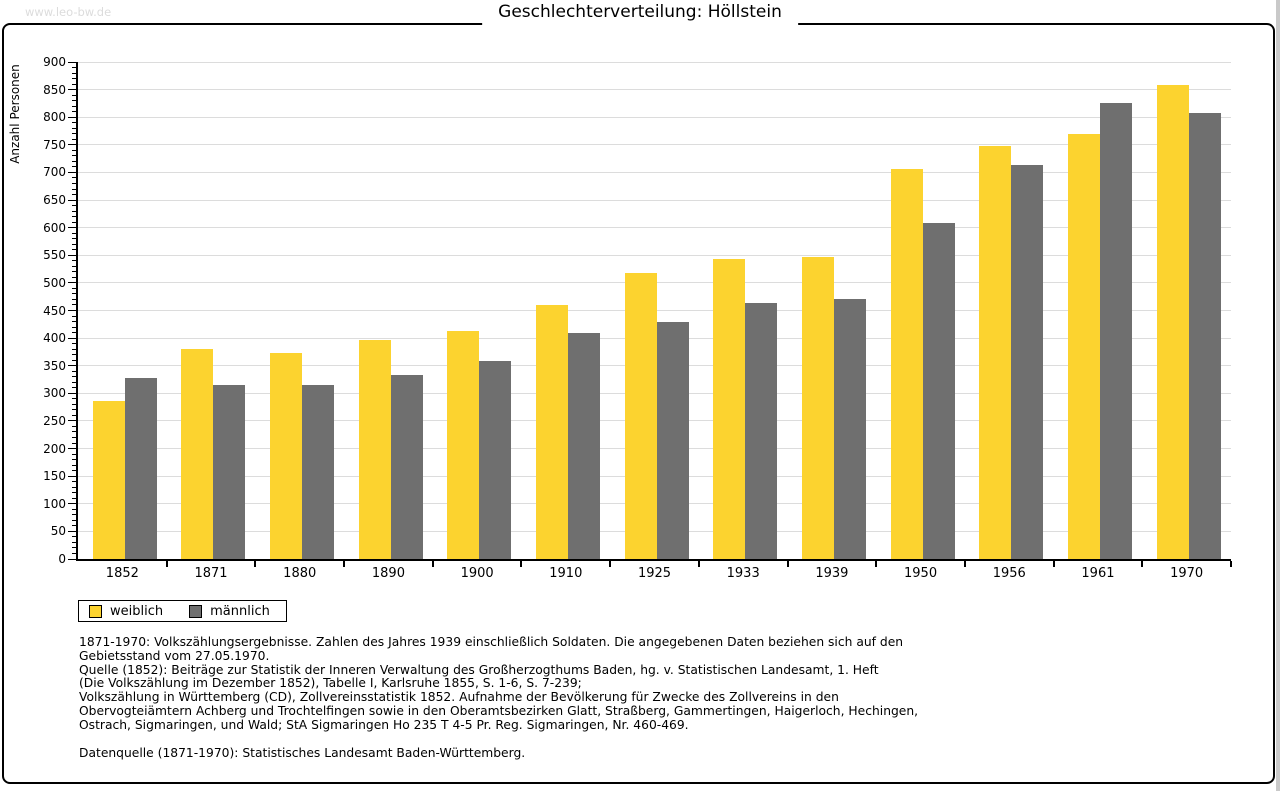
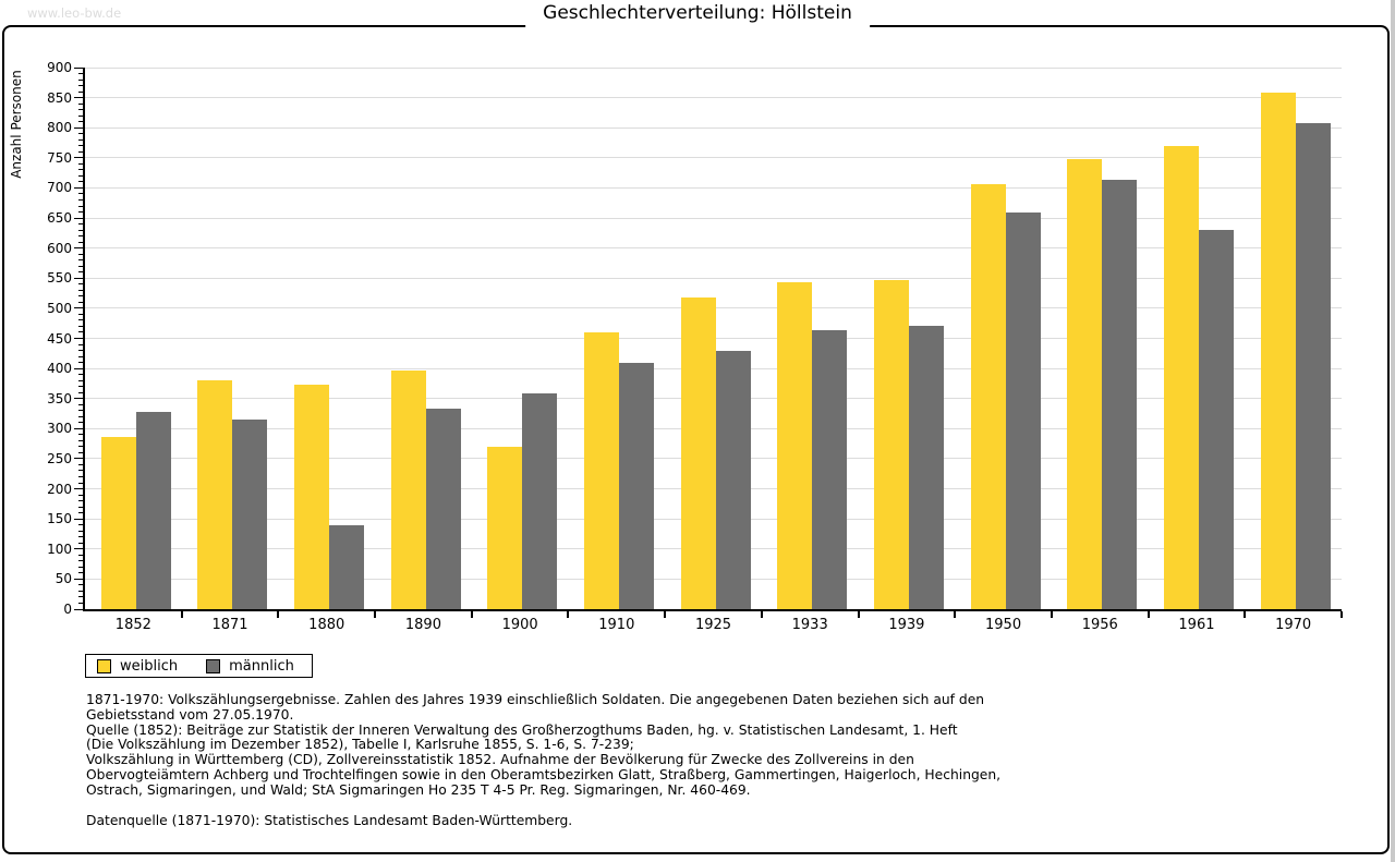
männlich/1880: 320 -> 140
weiblich/1900: 410 -> 270
männlich/1950: 610 -> 660
männlich/1961: 830 -> 630
